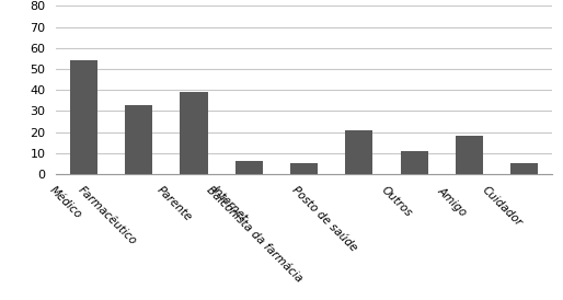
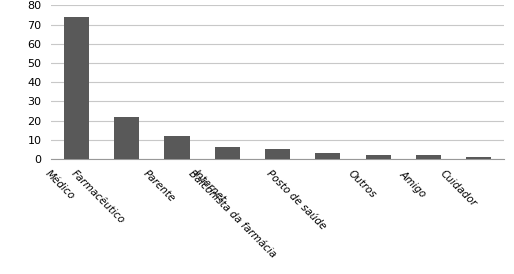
Médico: 54 -> 74
Farmacêutico: 33 -> 22
Parente: 39 -> 12
Posto de saúde: 21 -> 3
Outros: 11 -> 2
Amigo: 18 -> 2
Cuidador: 5 -> 1
